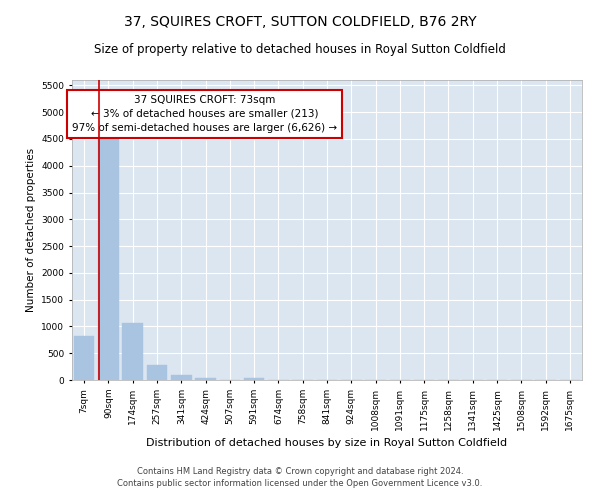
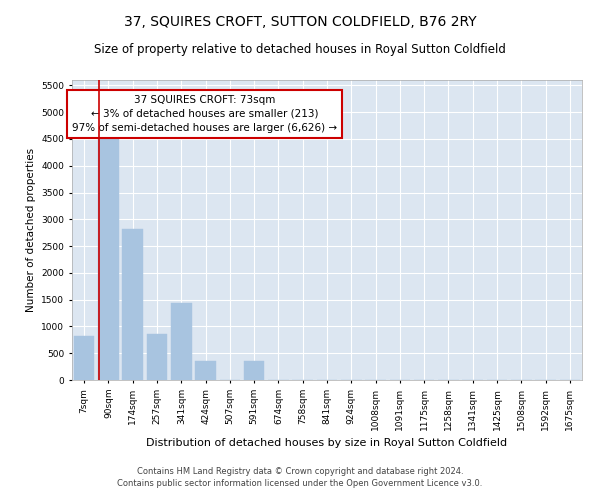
174sqm: 1060 -> 2820
257sqm: 280 -> 860
341sqm: 100 -> 1440
424sqm: 40 -> 360
591sqm: 40 -> 360
